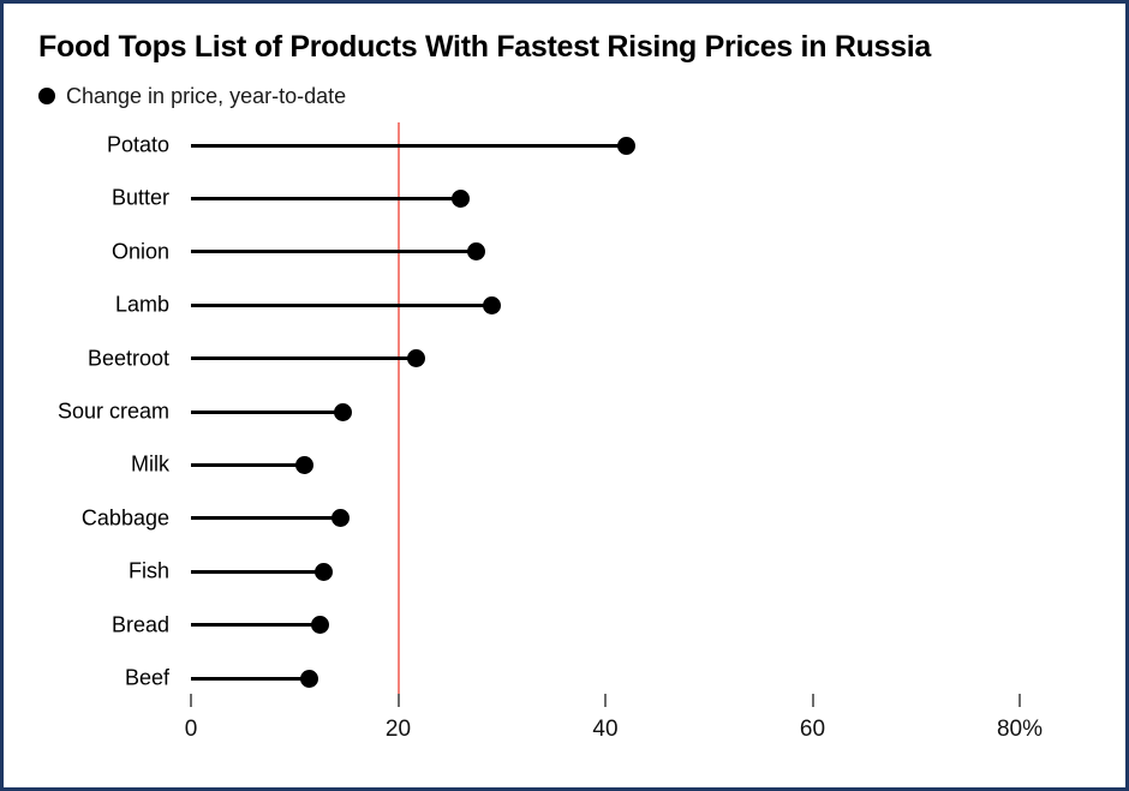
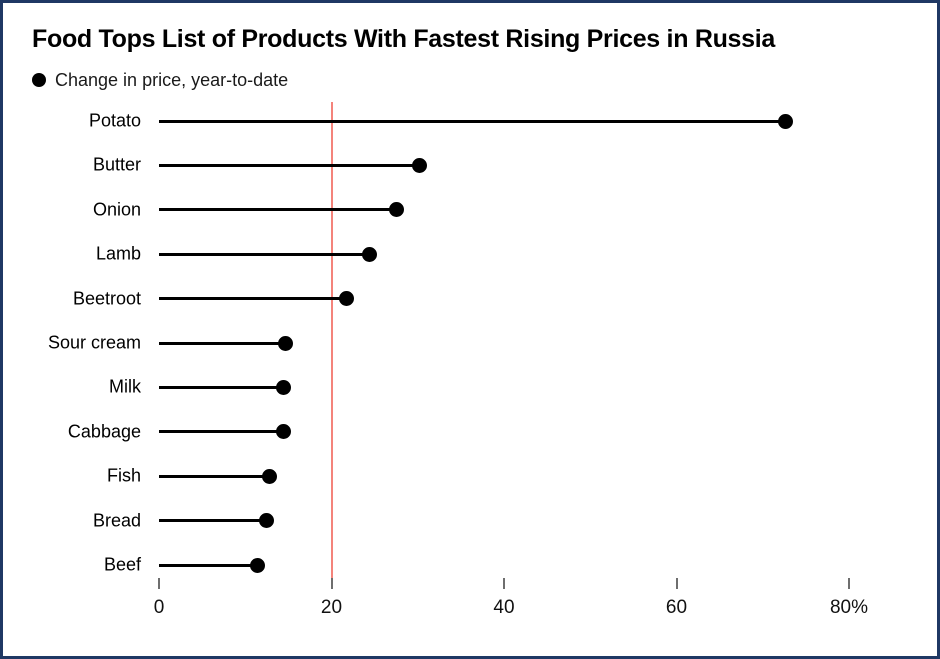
Potato: 42% -> 73%
Butter: 26% -> 30%
Lamb: 29% -> 24%
Milk: 11% -> 14%
